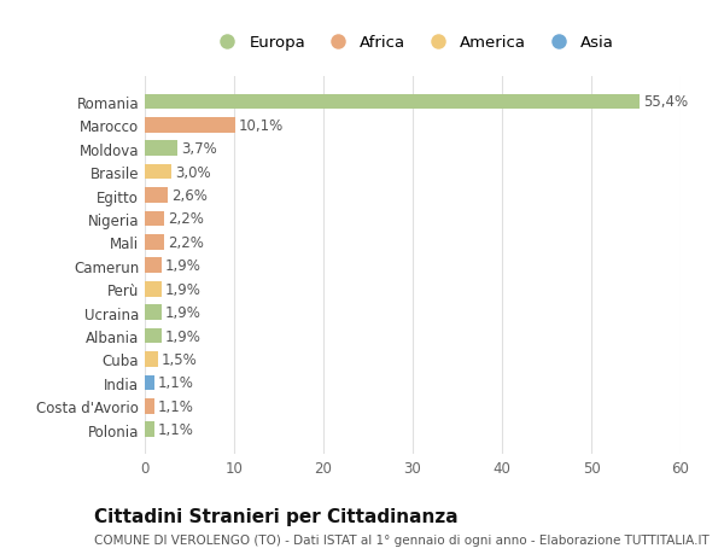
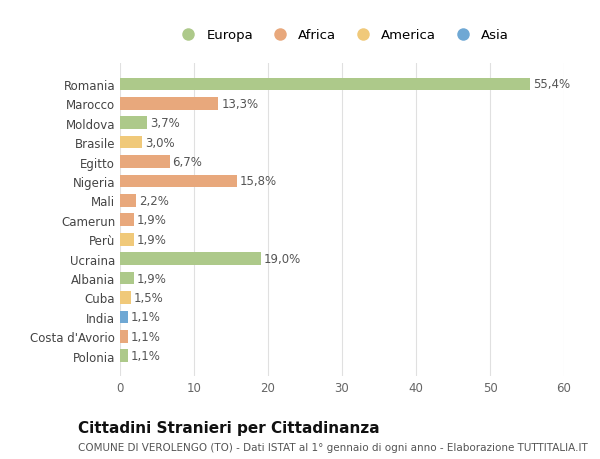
Marocco: 10,1% -> 13,3%
Egitto: 2,6% -> 6,7%
Nigeria: 2,2% -> 15,8%
Ucraina: 1,9% -> 19,0%
